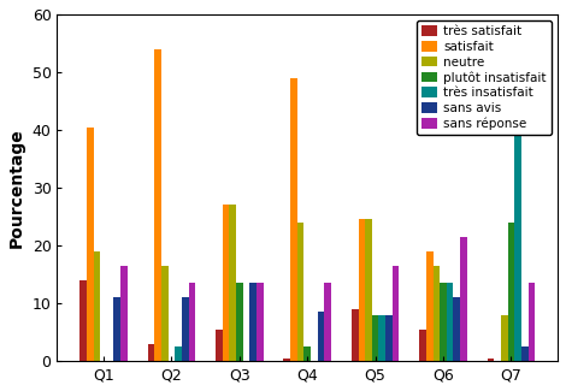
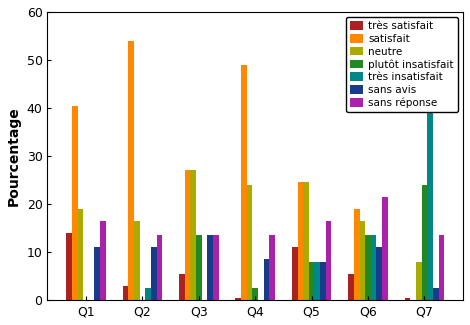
très satisfait/Q5: 9.0 -> 11.0
